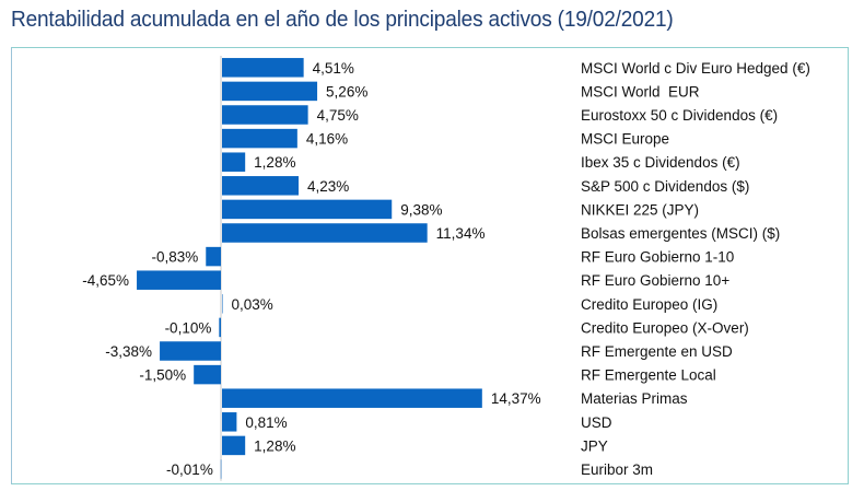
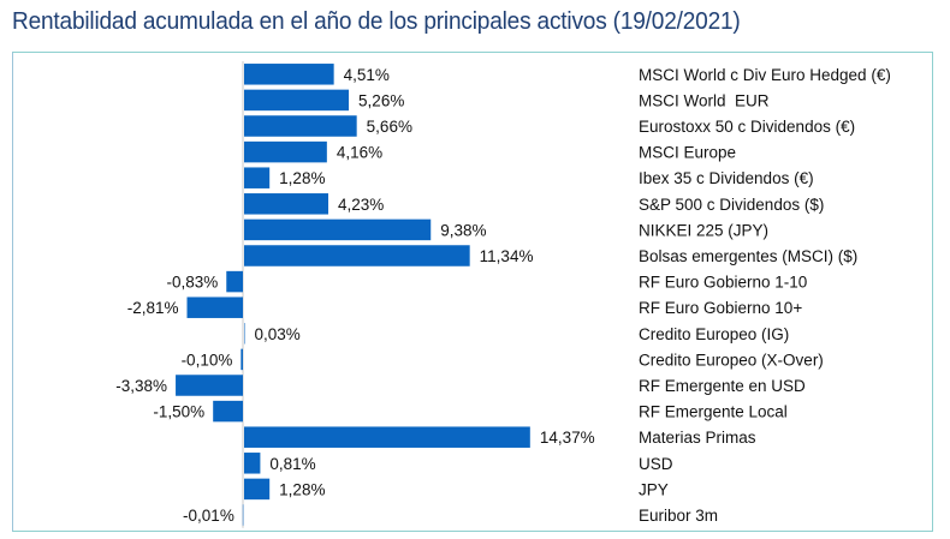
Eurostoxx 50 c Dividendos (€): 4,75% -> 5,66%
RF Euro Gobierno 10+: -4,65% -> -2,81%
